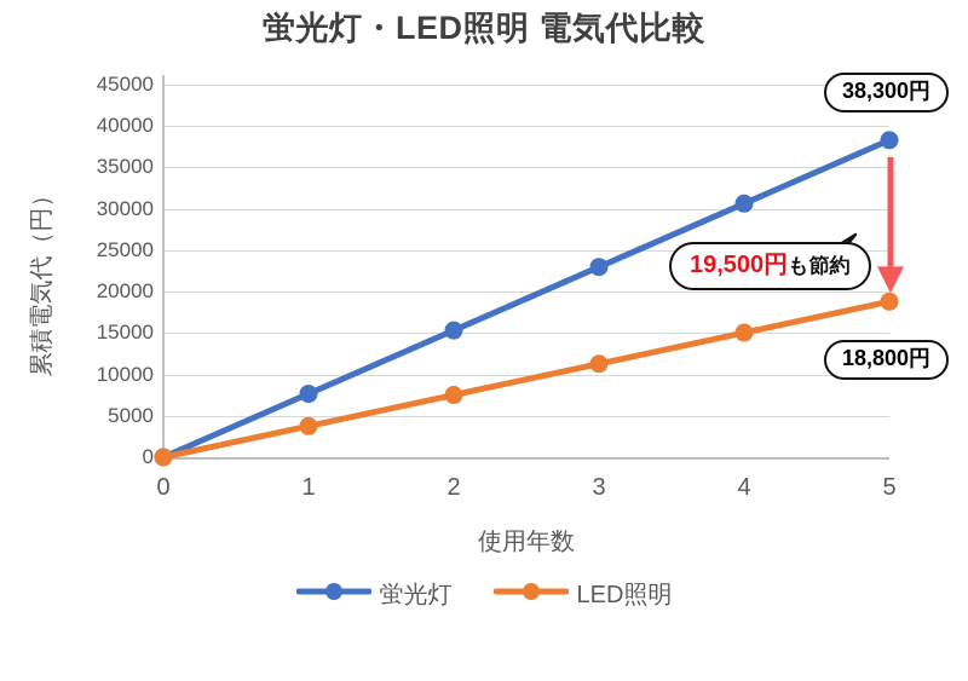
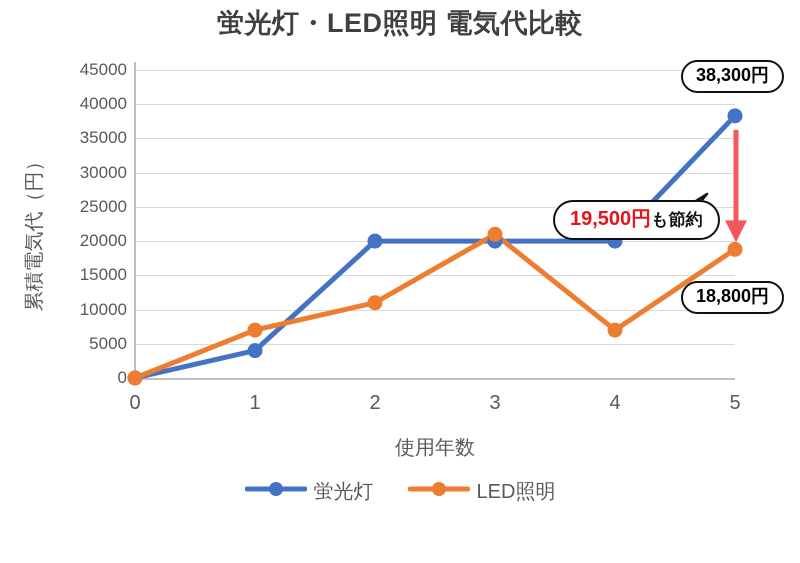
蛍光灯/1: 8000 -> 4000
LED照明/1: 4000 -> 7000
蛍光灯/2: 15000 -> 20000
LED照明/2: 8000 -> 11000
蛍光灯/3: 23000 -> 20000
LED照明/3: 11000 -> 21000
蛍光灯/4: 31000 -> 20000
LED照明/4: 15000 -> 7000
